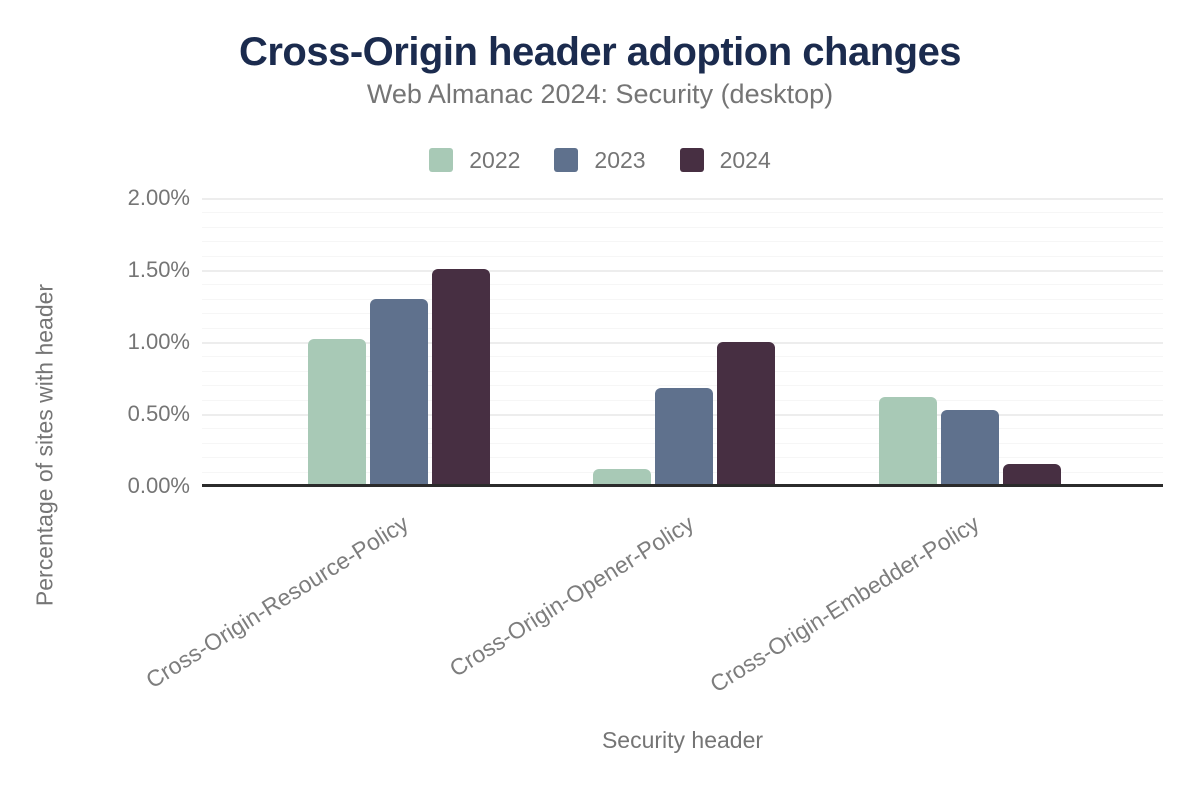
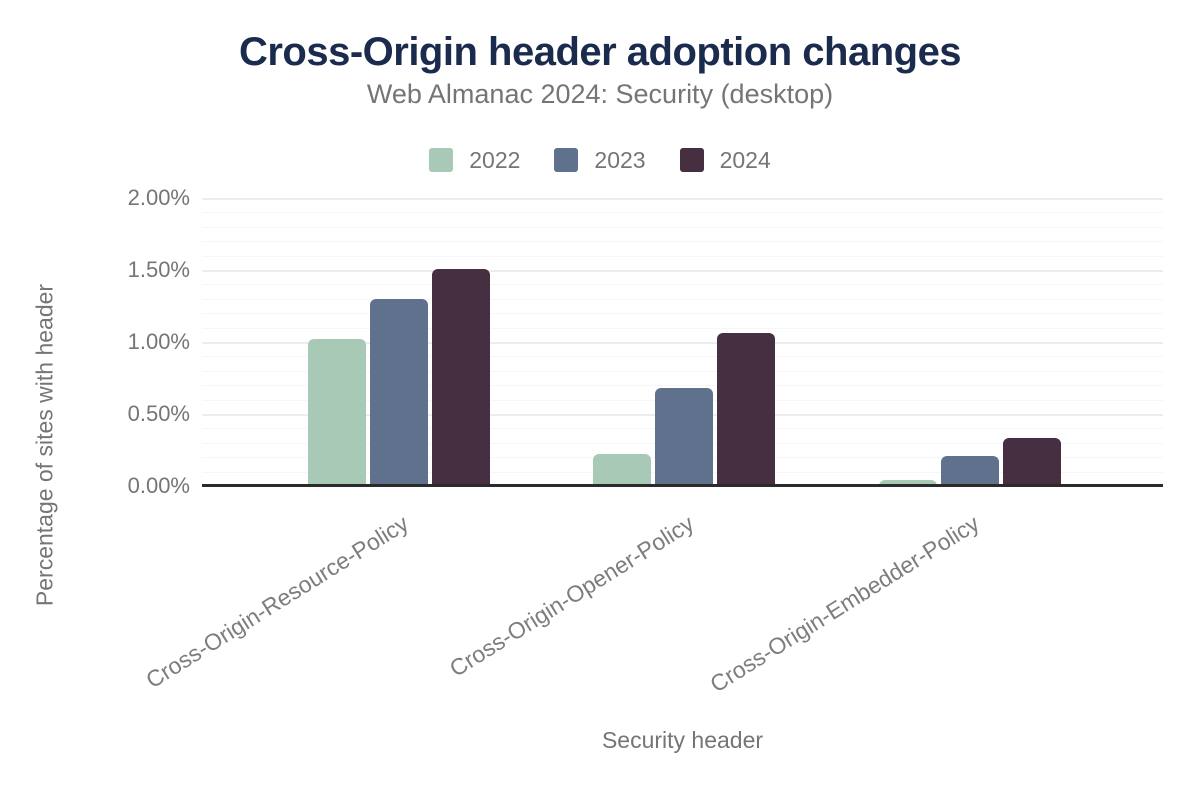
2022/Cross-Origin-Opener-Policy: 0.12% -> 0.22%
2024/Cross-Origin-Opener-Policy: 1.00% -> 1.06%
2022/Cross-Origin-Embedder-Policy: 0.62% -> 0.04%
2023/Cross-Origin-Embedder-Policy: 0.53% -> 0.21%
2024/Cross-Origin-Embedder-Policy: 0.15% -> 0.33%
